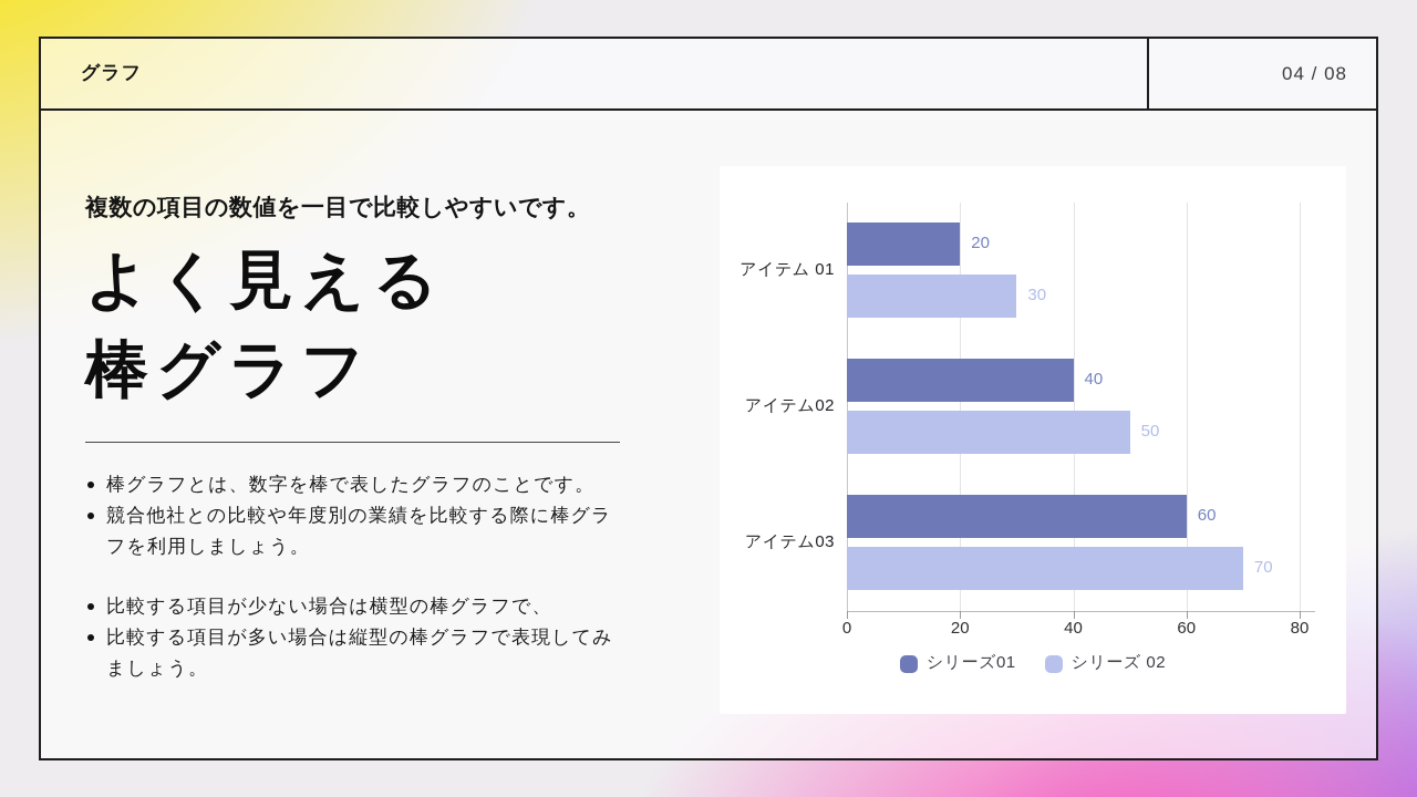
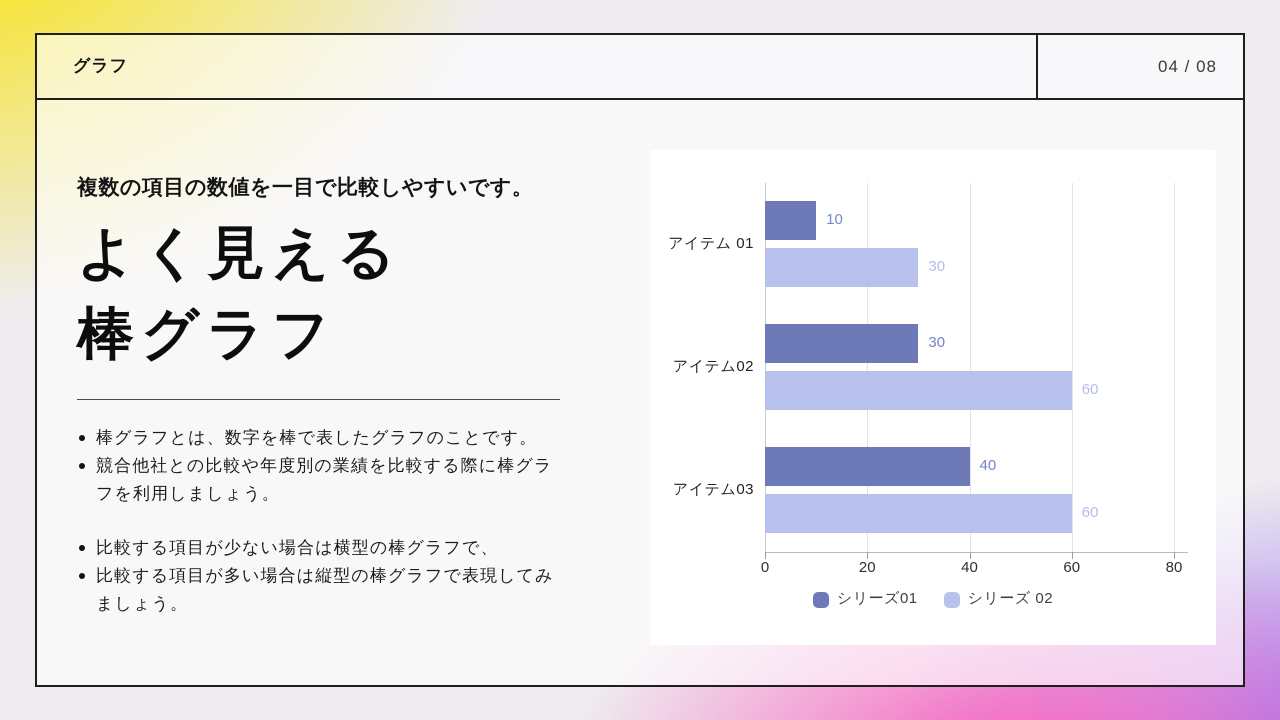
シリーズ01/アイテム 01: 20 -> 10
シリーズ01/アイテム02: 40 -> 30
シリーズ 02/アイテム02: 50 -> 60
シリーズ01/アイテム03: 60 -> 40
シリーズ 02/アイテム03: 70 -> 60
